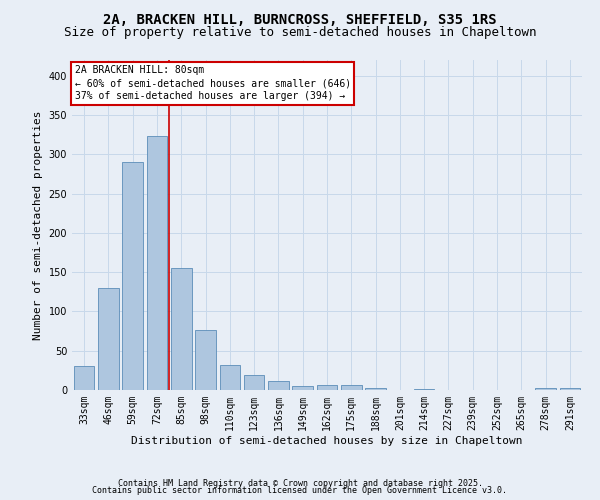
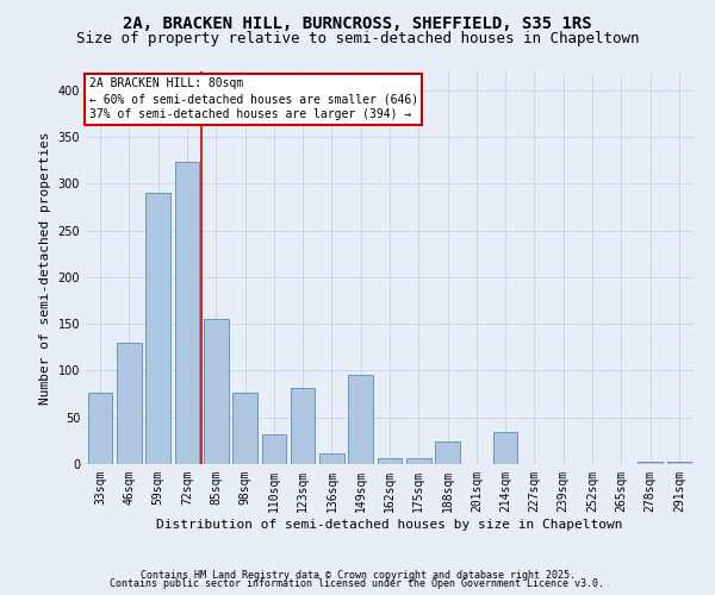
33sqm: 30 -> 76
123sqm: 19 -> 82
149sqm: 5 -> 96
188sqm: 2 -> 24
214sqm: 1 -> 34
